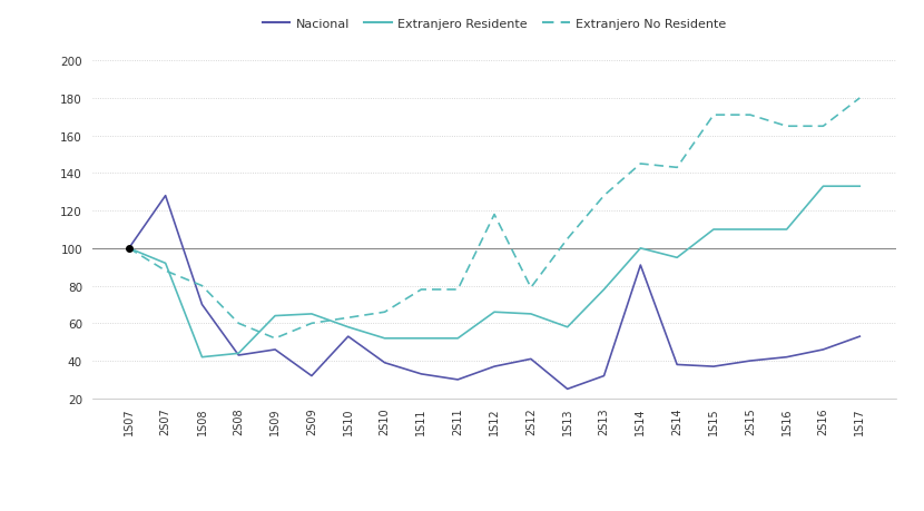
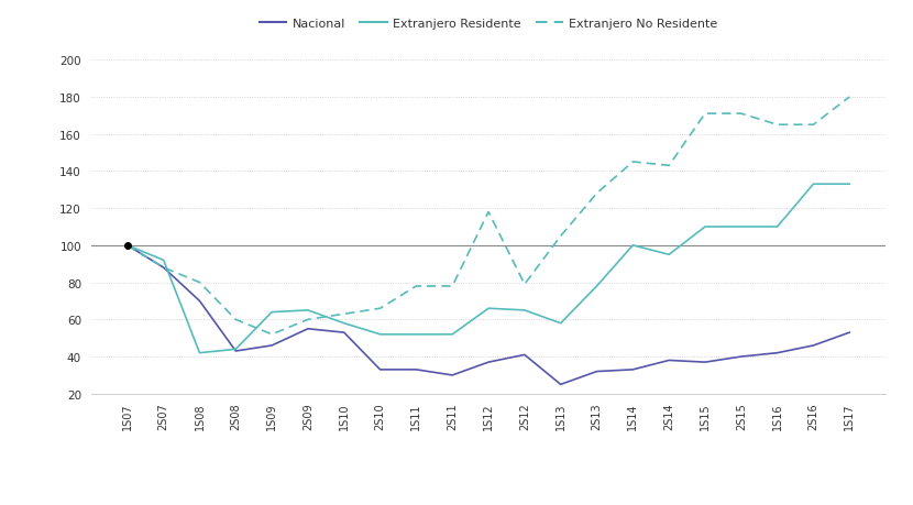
Nacional/2S07: 128 -> 88
Nacional/2S09: 32 -> 55
Nacional/2S10: 39 -> 33
Nacional/1S14: 91 -> 33
